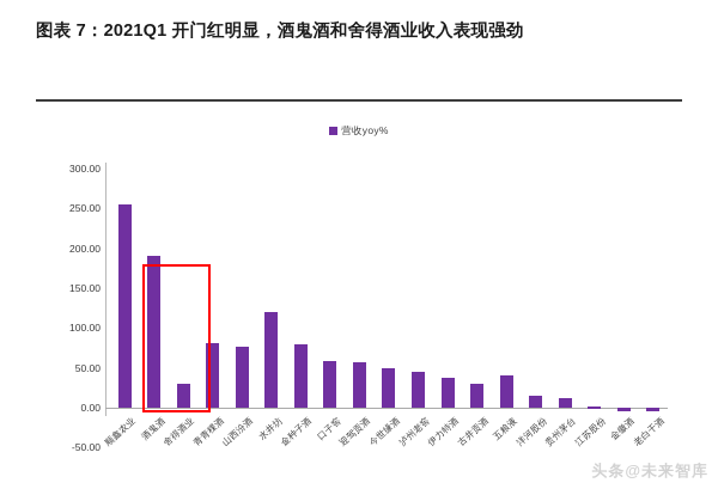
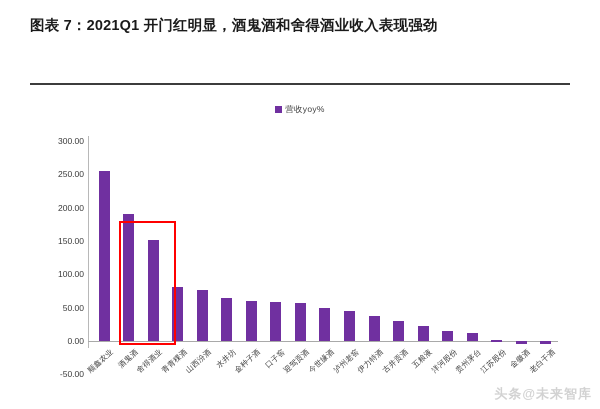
舍得酒业: 30 -> 150
水井坊: 120 -> 60
金种子酒: 80 -> 60
五粮液: 40 -> 20
